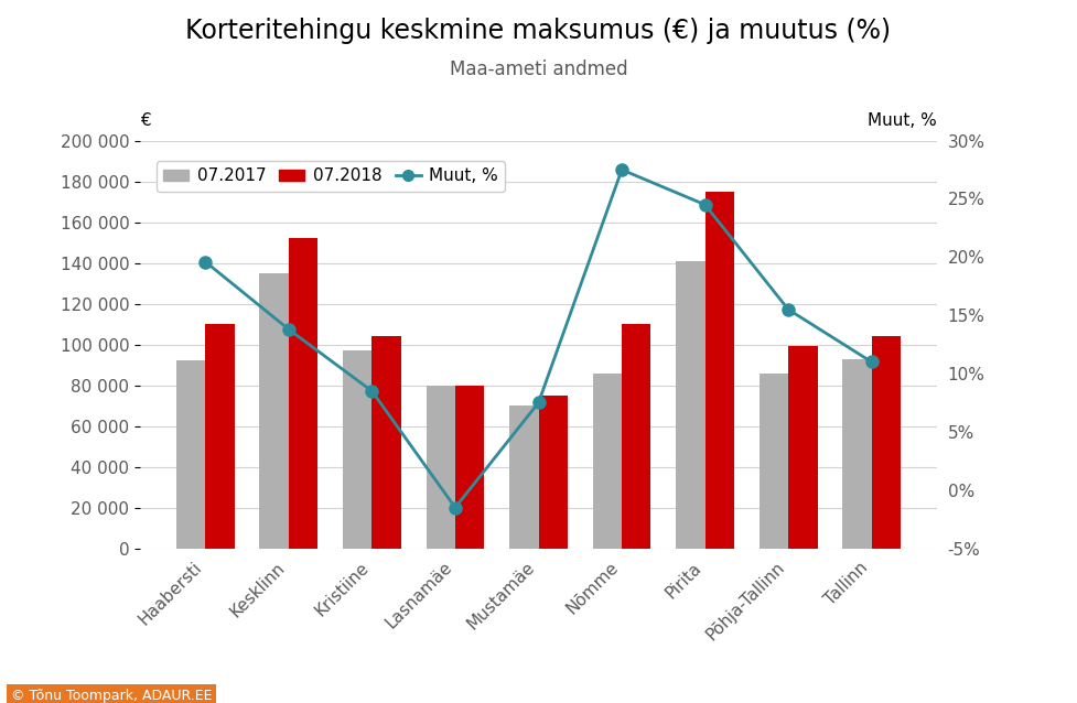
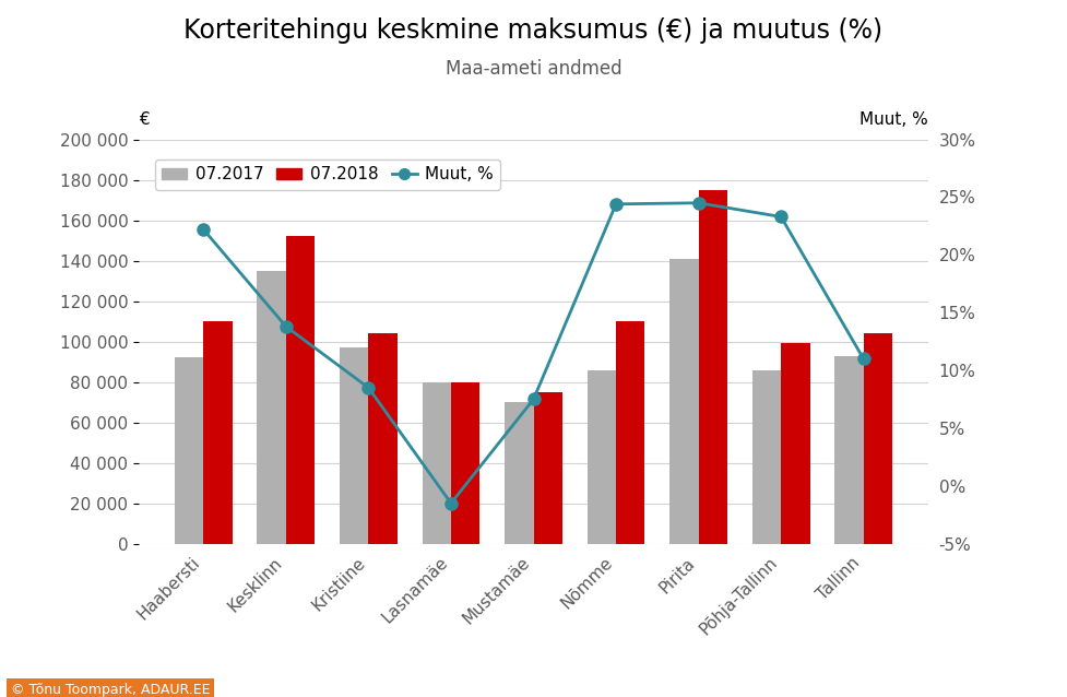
Muut, %/Haabersti: 19.6% -> 22.2%
Muut, %/Nõmme: 27.5% -> 24.4%
Muut, %/Põhja-Tallinn: 15.5% -> 23.3%
